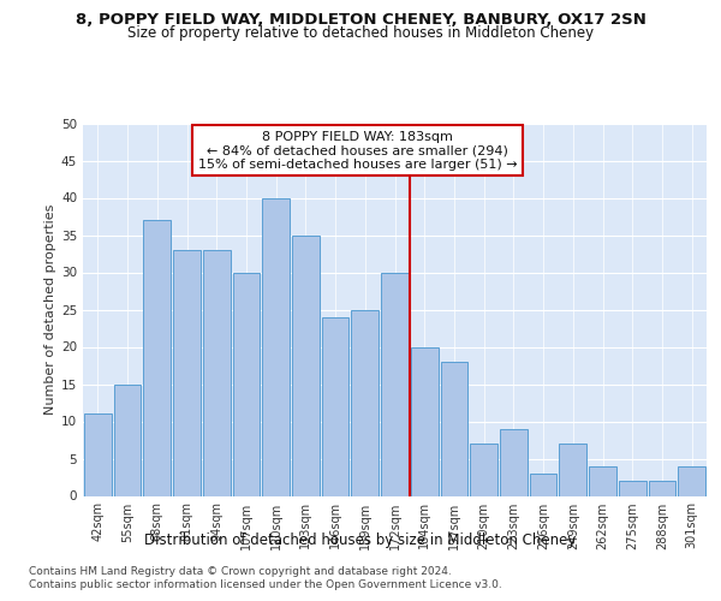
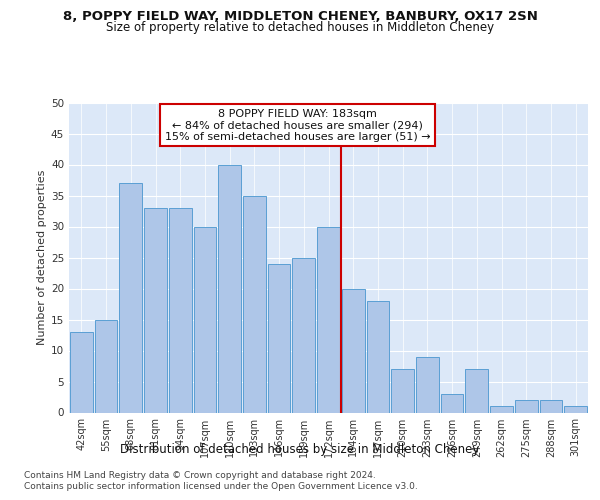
42sqm: 11 -> 13
262sqm: 4 -> 1
301sqm: 4 -> 1
